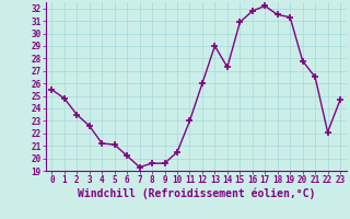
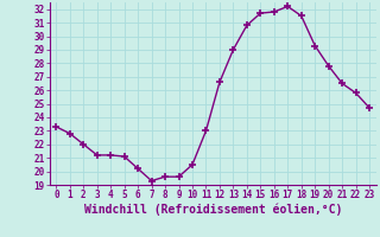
0: 25.5 -> 23.3
1: 24.8 -> 22.8
2: 23.5 -> 22.0
3: 22.6 -> 21.2
12: 26.0 -> 26.6
14: 27.3 -> 30.8
15: 30.9 -> 31.7
19: 31.3 -> 29.3
22: 22.1 -> 25.8
